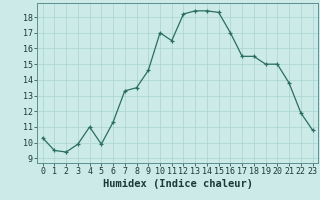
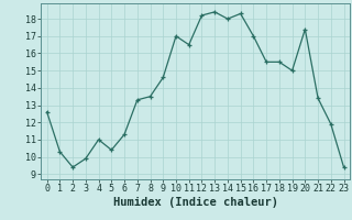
0: 10.3 -> 12.6
1: 9.5 -> 10.3
5: 9.9 -> 10.4
14: 18.4 -> 18.0
20: 15.0 -> 17.4
21: 13.8 -> 13.4
23: 10.8 -> 9.4
